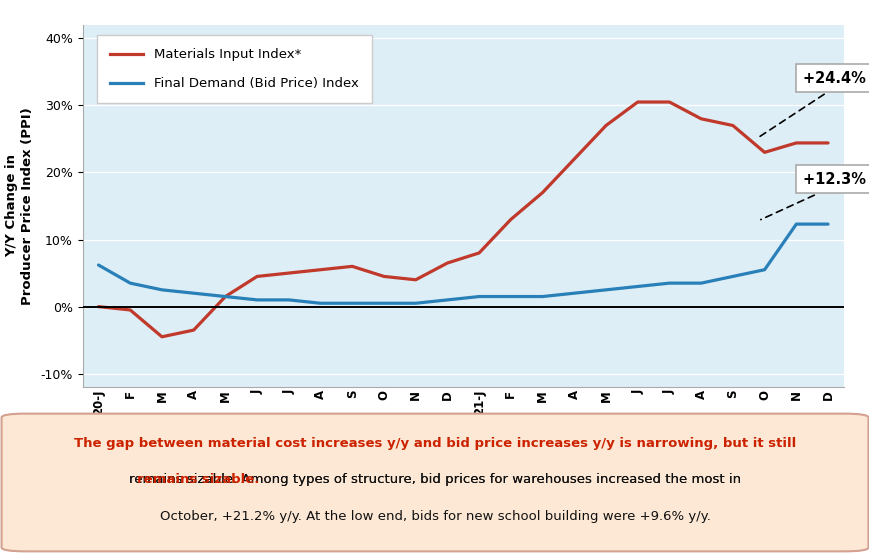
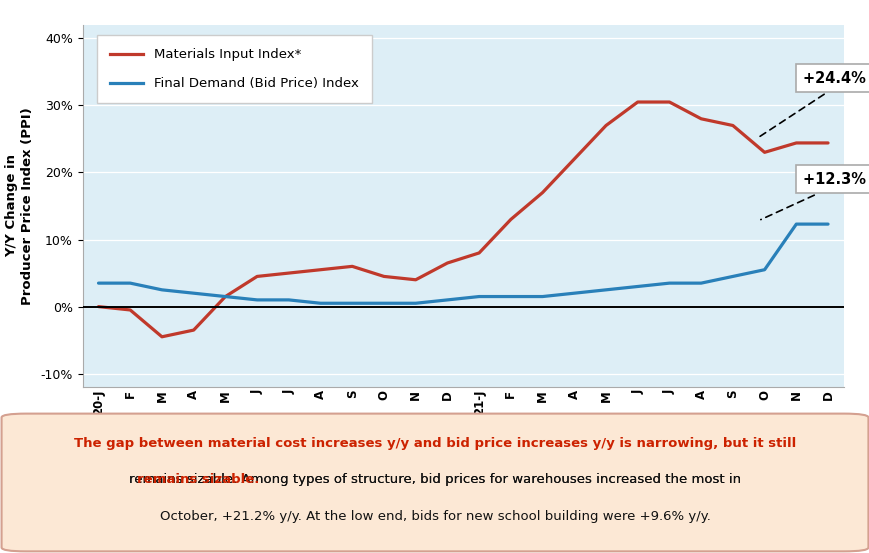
Final Demand (Bid Price) Index/20-J: 6.2% -> 3.5%
